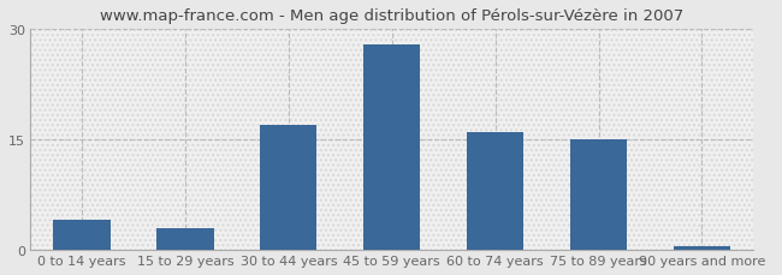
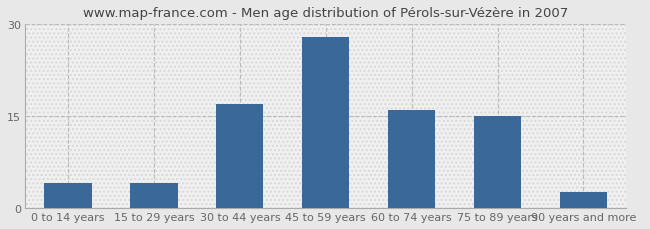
15 to 29 years: 3.0 -> 4.0
90 years and more: 0.5 -> 2.6
